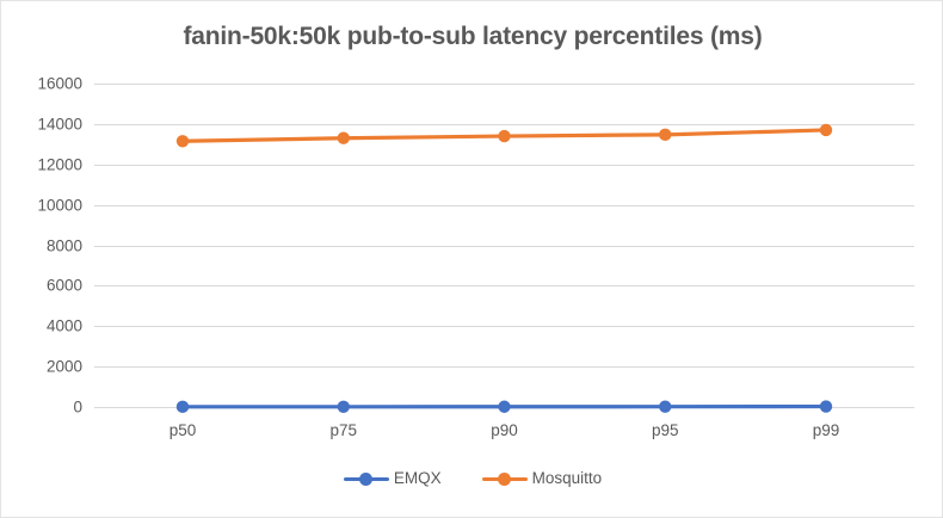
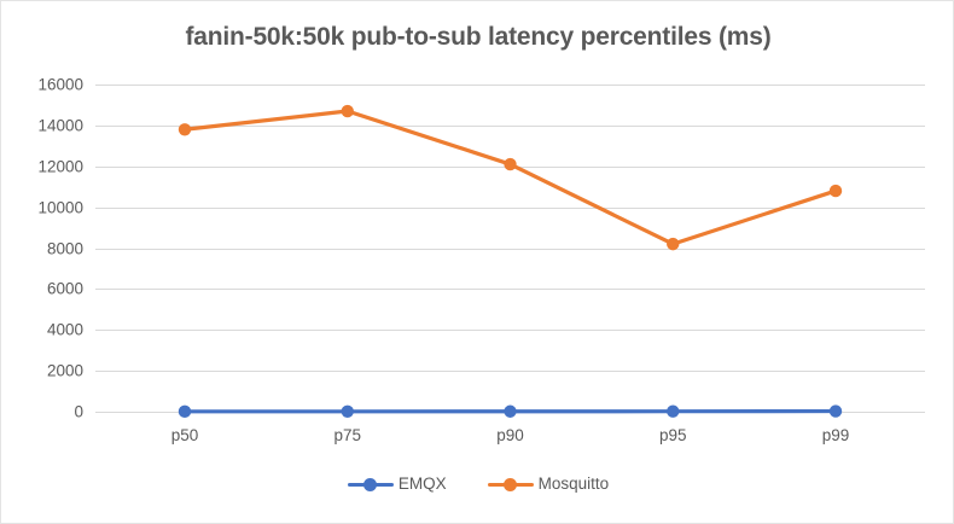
Mosquitto/p50: 13200 -> 13800
Mosquitto/p75: 13300 -> 14700
Mosquitto/p90: 13400 -> 12100
Mosquitto/p95: 13500 -> 8200
Mosquitto/p99: 13700 -> 10800
